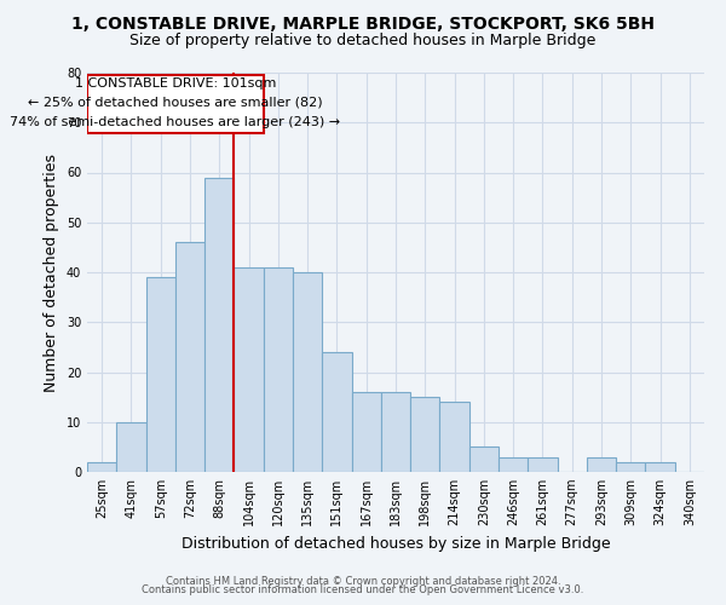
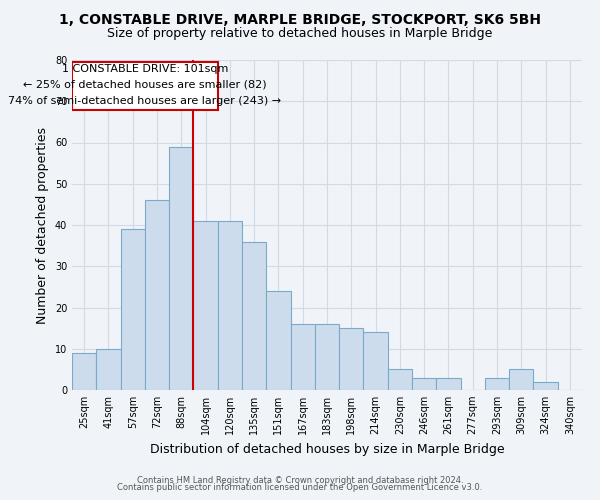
25sqm: 2 -> 9
135sqm: 40 -> 36
309sqm: 2 -> 5
